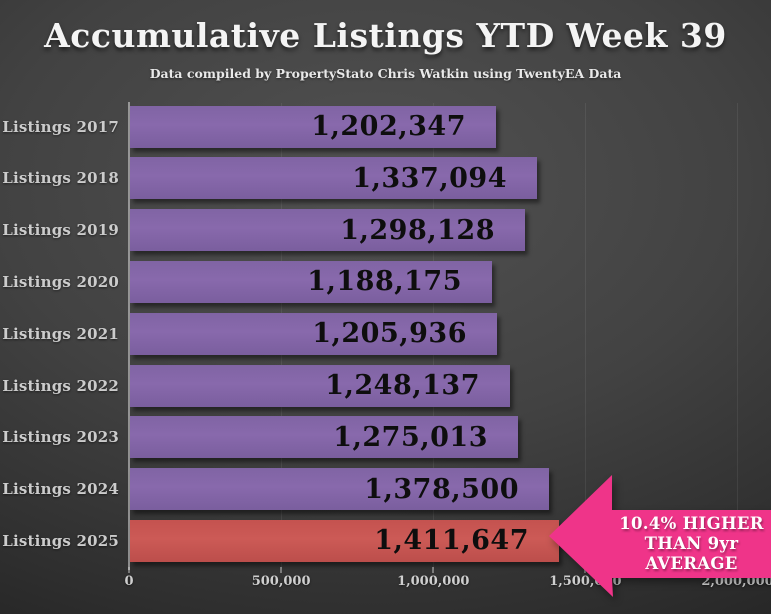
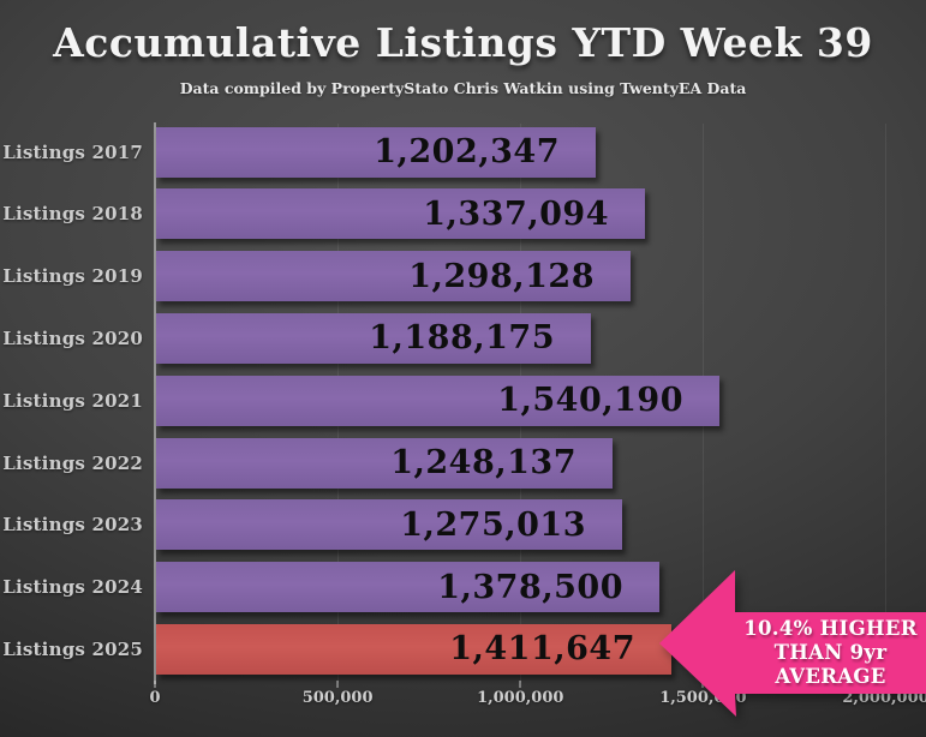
Listings 2021: 1,205,936 -> 1,540,190
